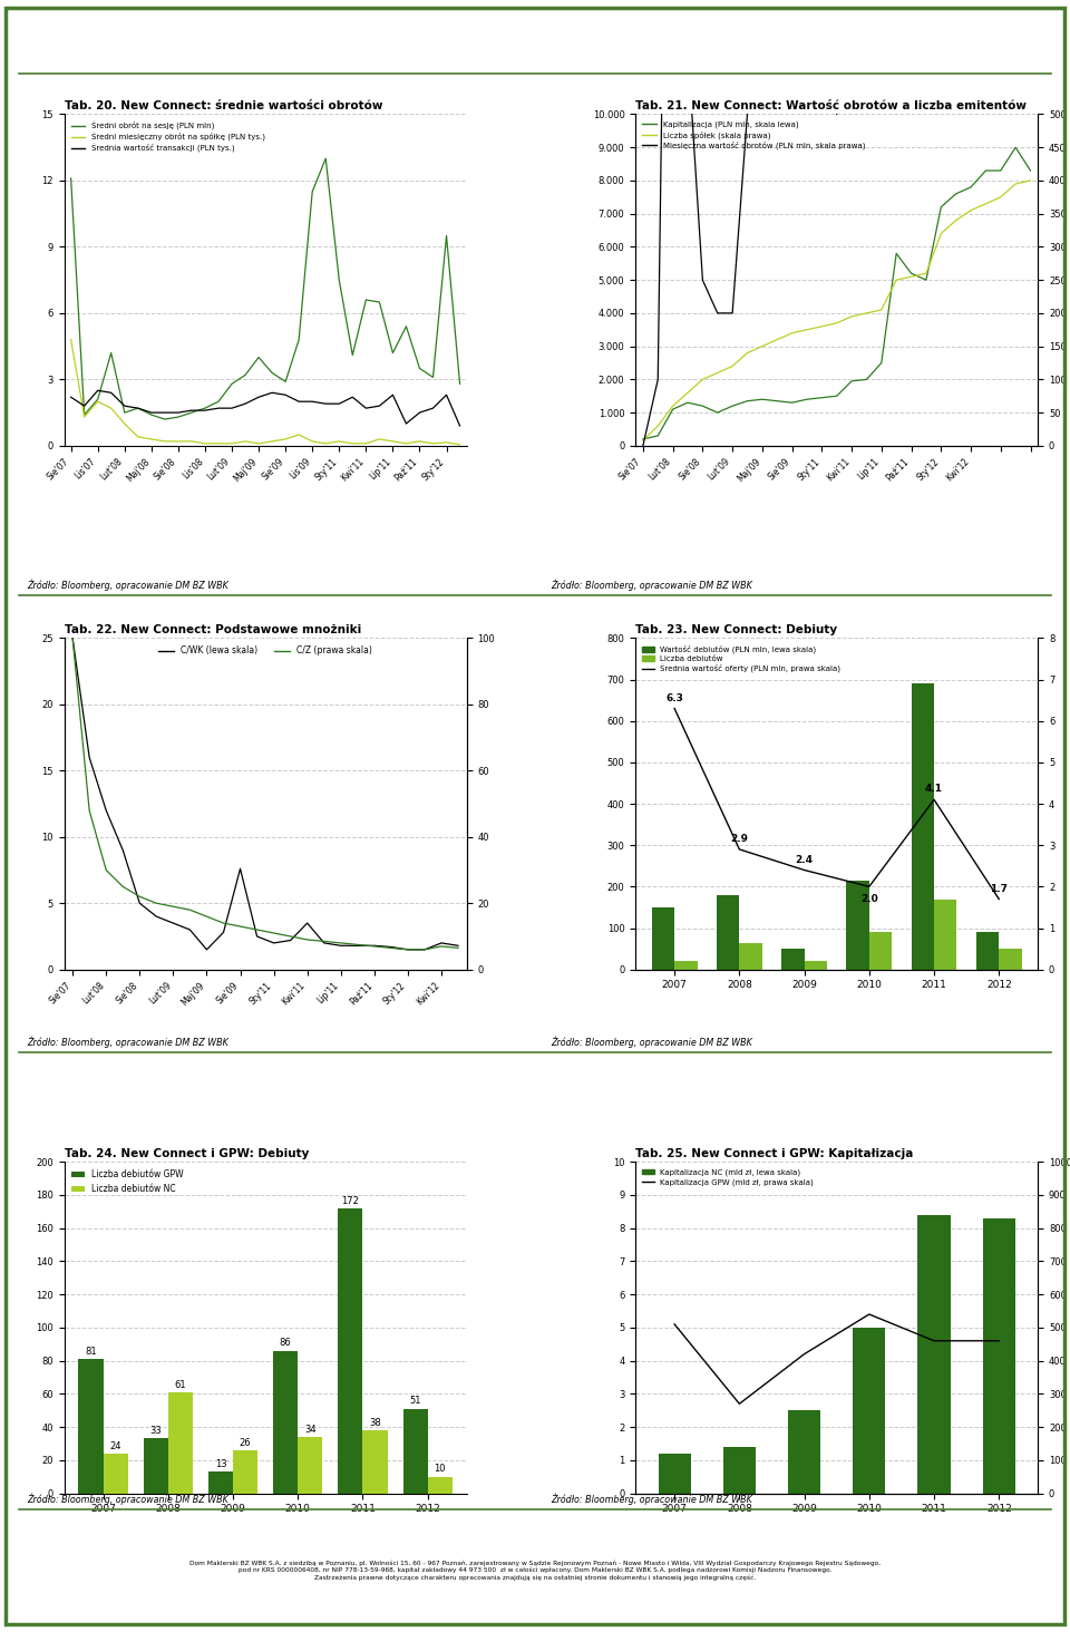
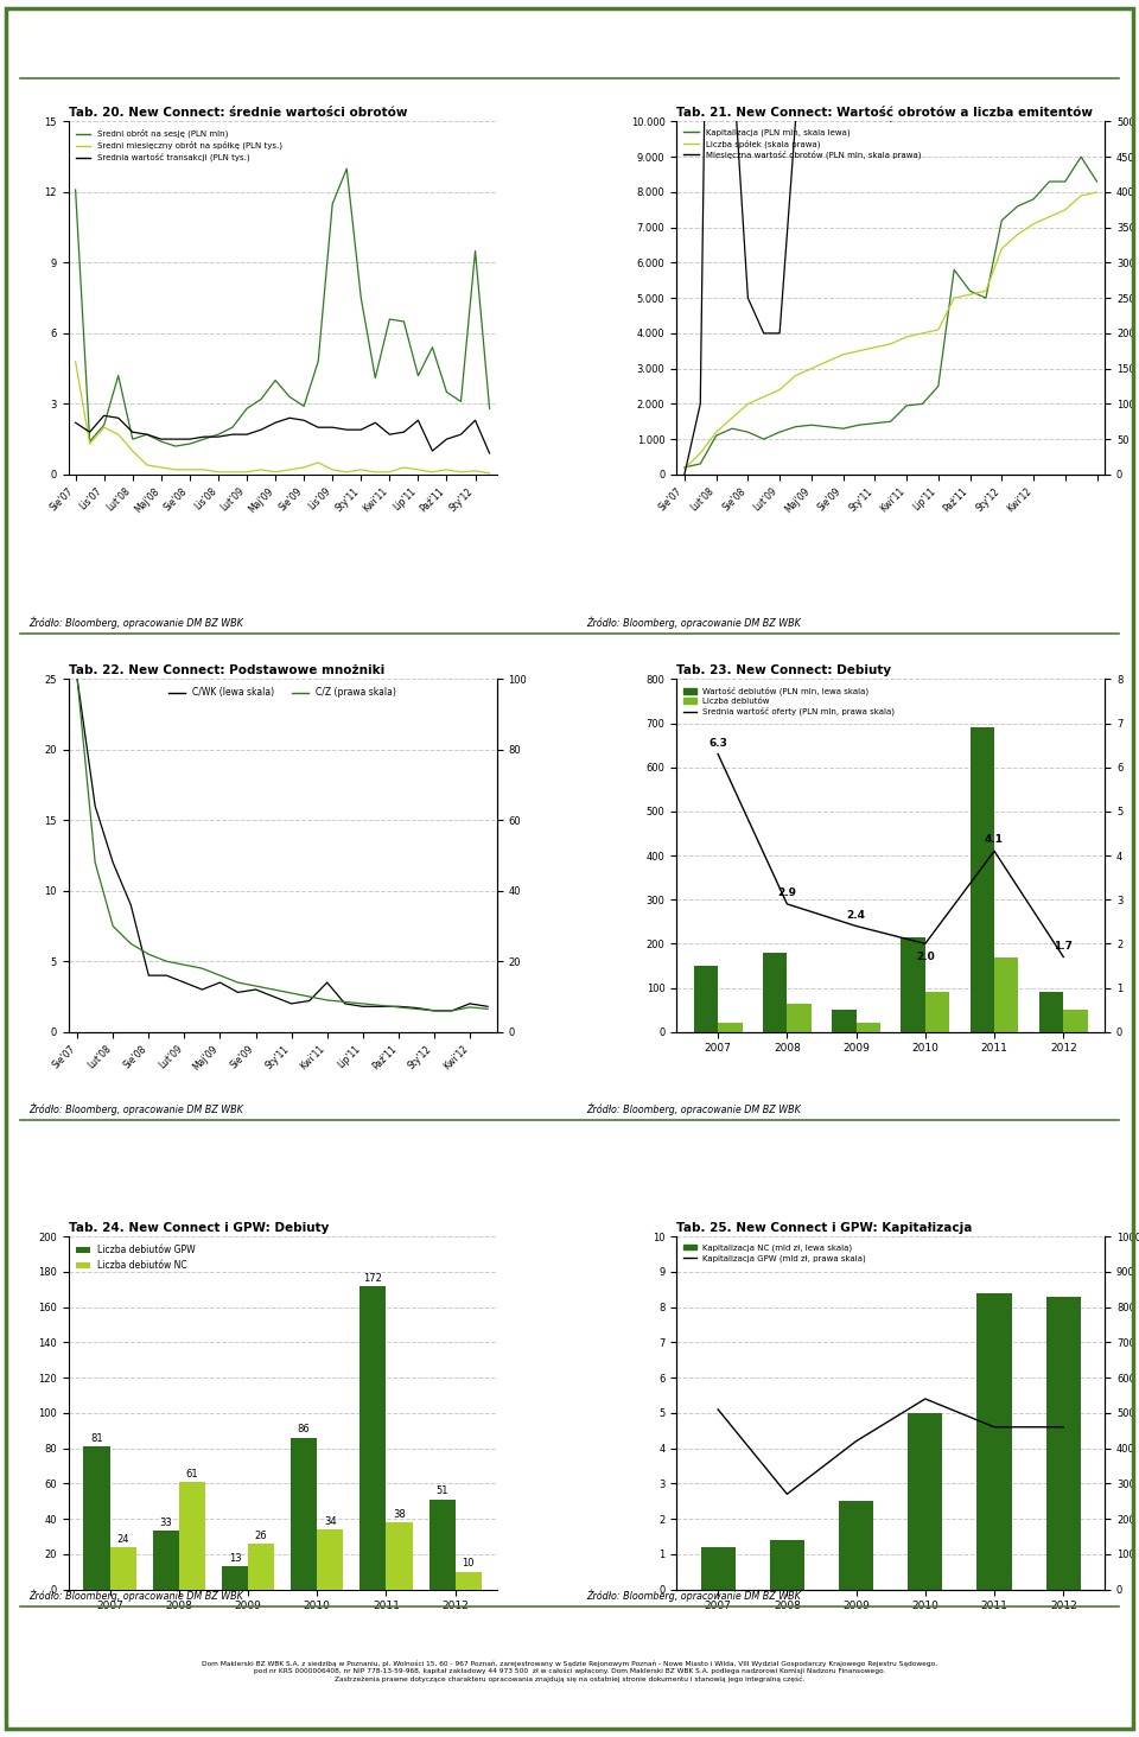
Tab. 22. New Connect: Podstawowe mnożniki/C/WK (lewa skala)/Sie'08: 5.0 -> 4.0
Tab. 22. New Connect: Podstawowe mnożniki/C/WK (lewa skala)/Maj'09: 1.5 -> 3.5
Tab. 22. New Connect: Podstawowe mnożniki/C/WK (lewa skala)/Sie'09: 7.6 -> 3.0
